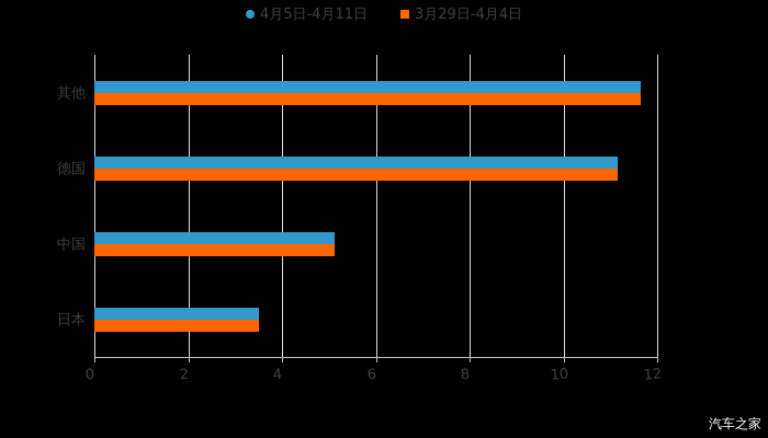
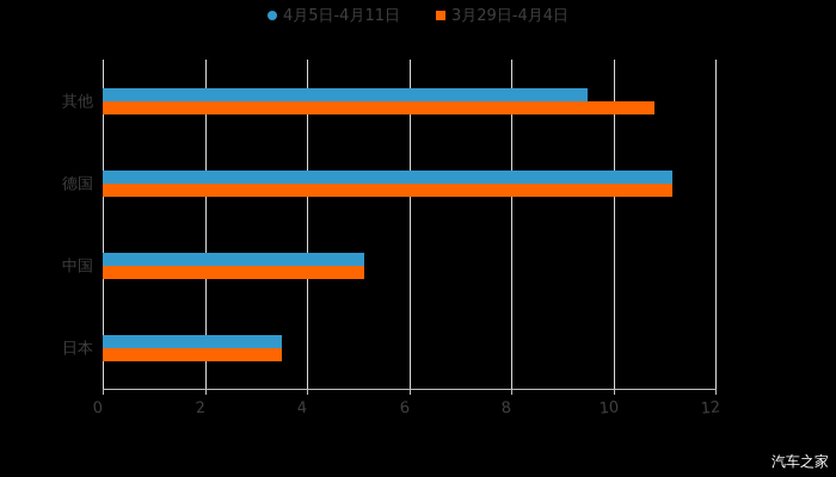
4月5日-4月11日/其他: 11.7 -> 9.5
3月29日-4月4日/其他: 11.7 -> 10.8
